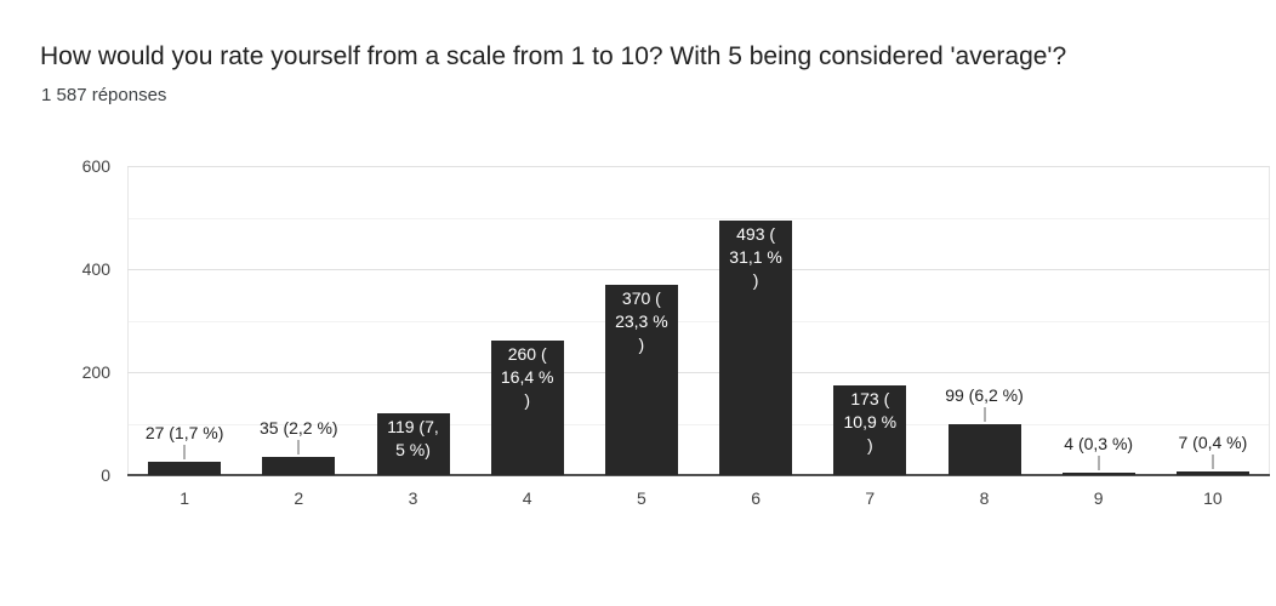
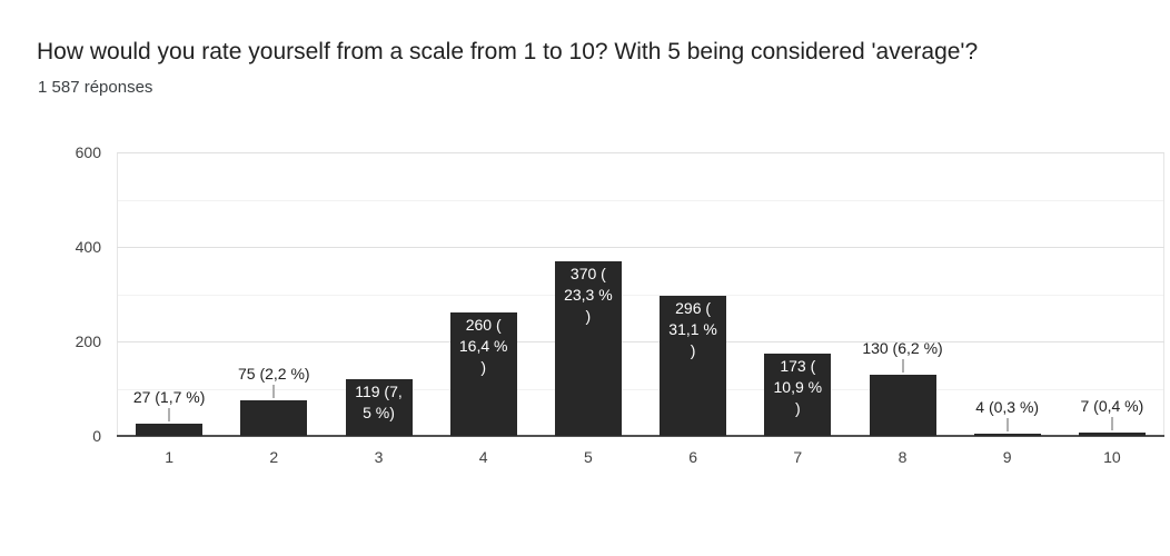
2: 35 -> 75
6: 493 -> 296
8: 99 -> 130
